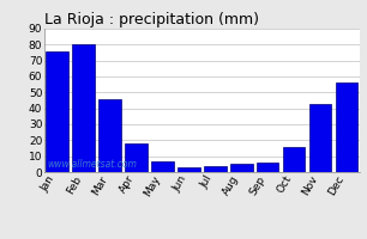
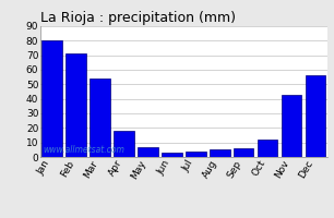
Jan: 76 -> 80
Feb: 80 -> 71
Mar: 46 -> 54
Oct: 16 -> 12
